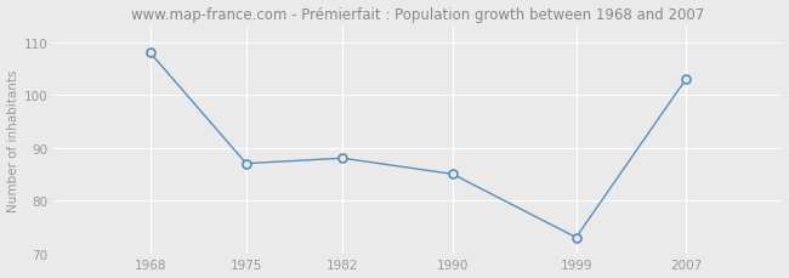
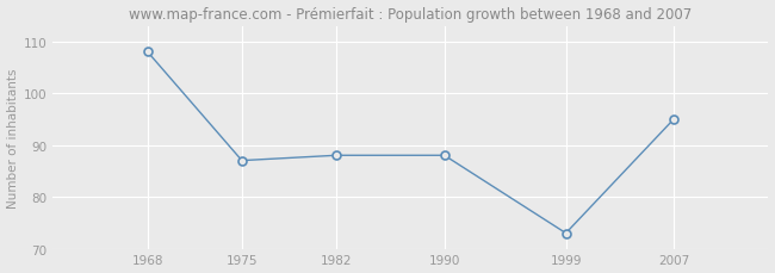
1990: 85 -> 88
2007: 103 -> 95
